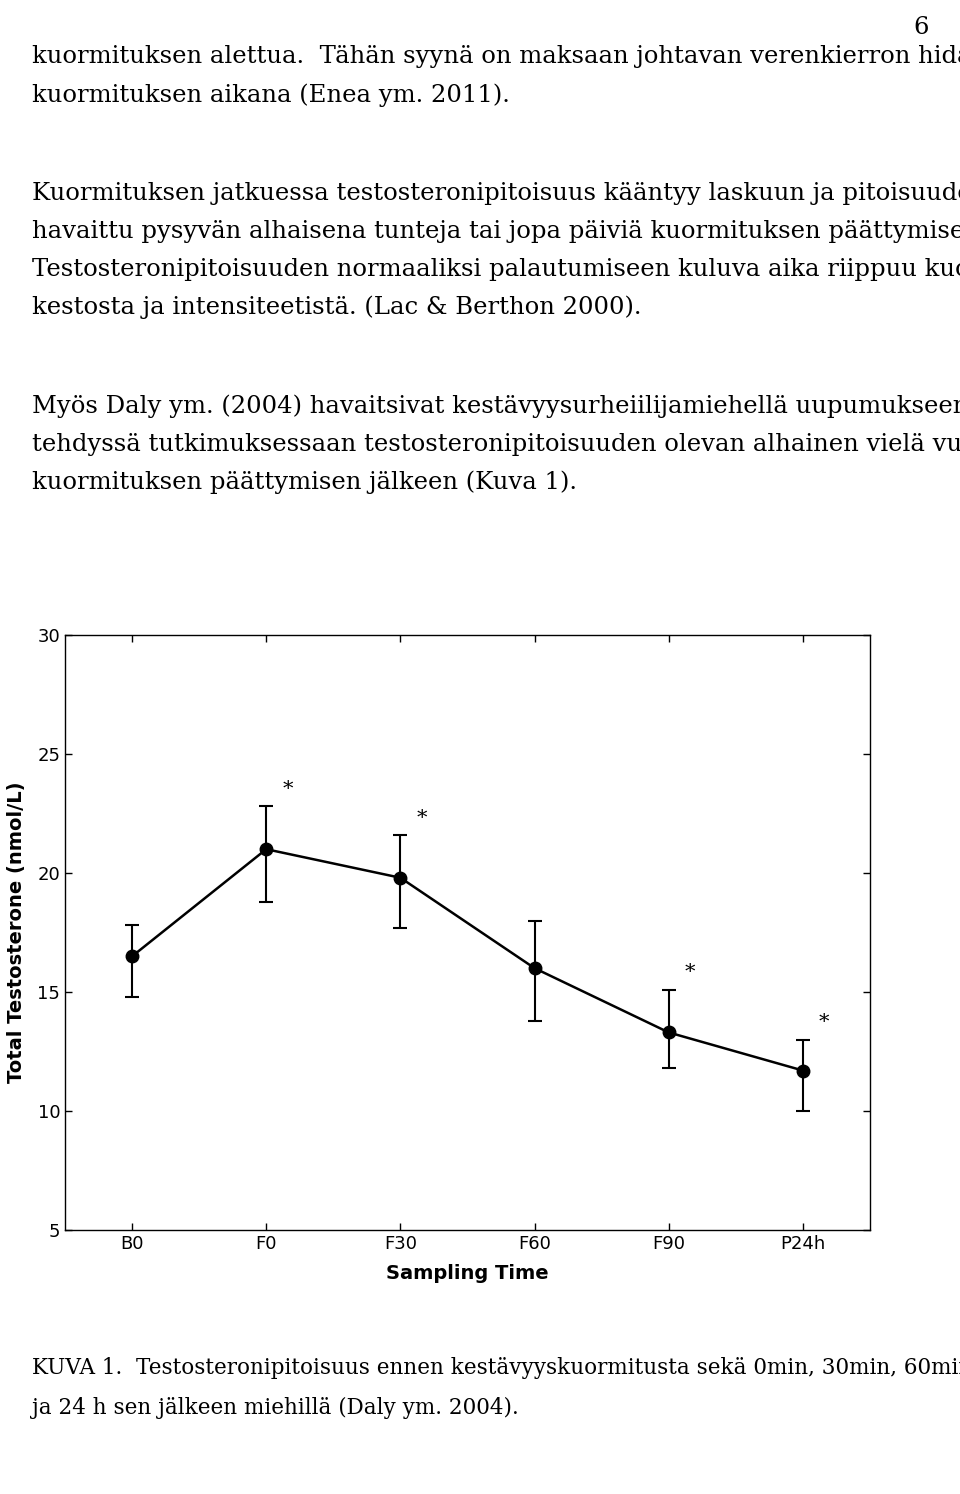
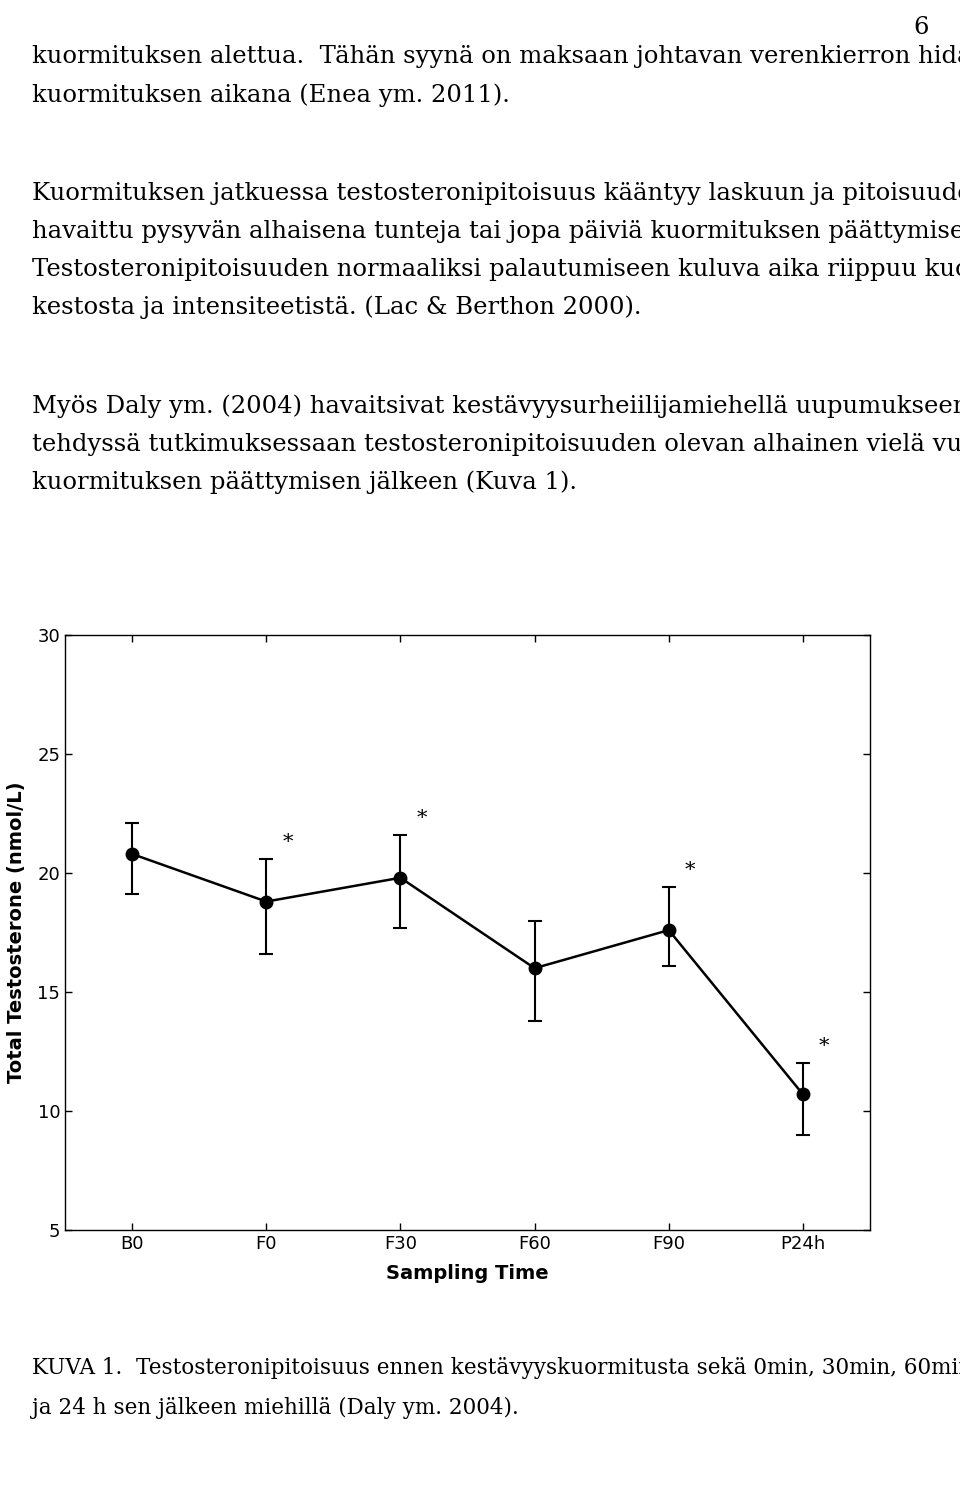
B0: 16.5 -> 20.8
F0: 21.0 -> 18.8
F90: 13.3 -> 17.6
P24h: 11.7 -> 10.7
